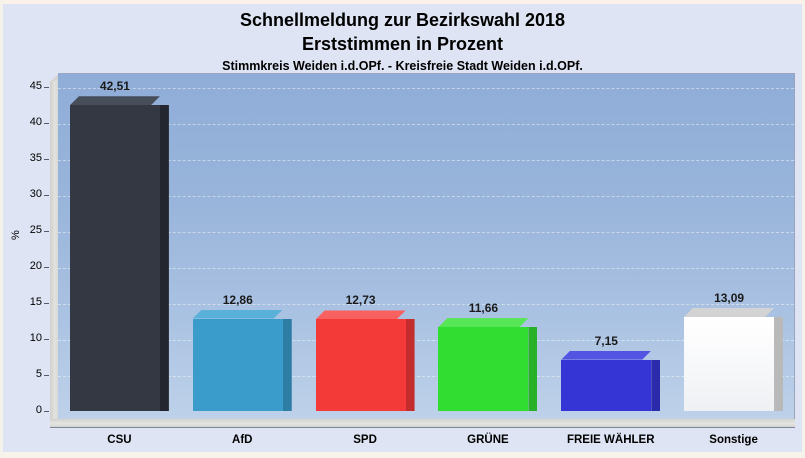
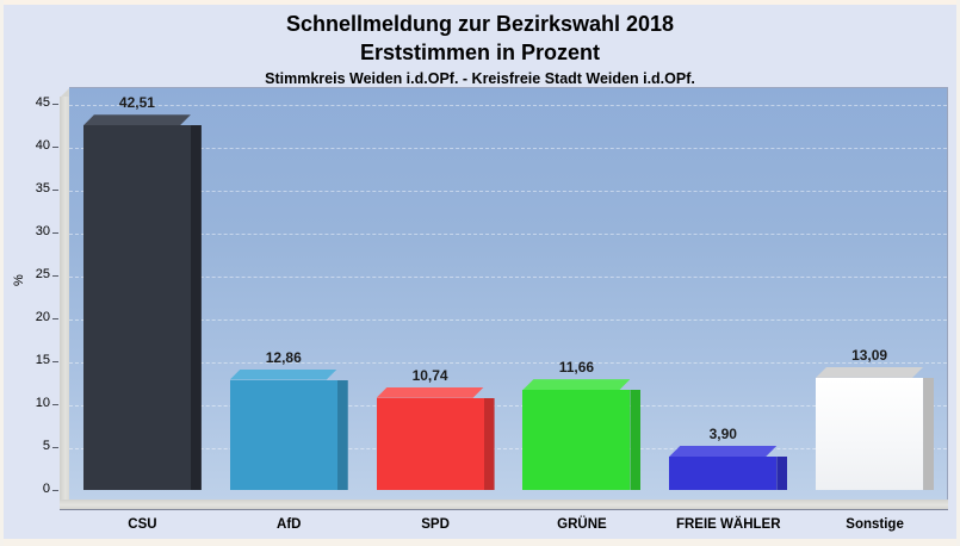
SPD: 12,73 -> 10,74
FREIE WÄHLER: 7,15 -> 3,90
